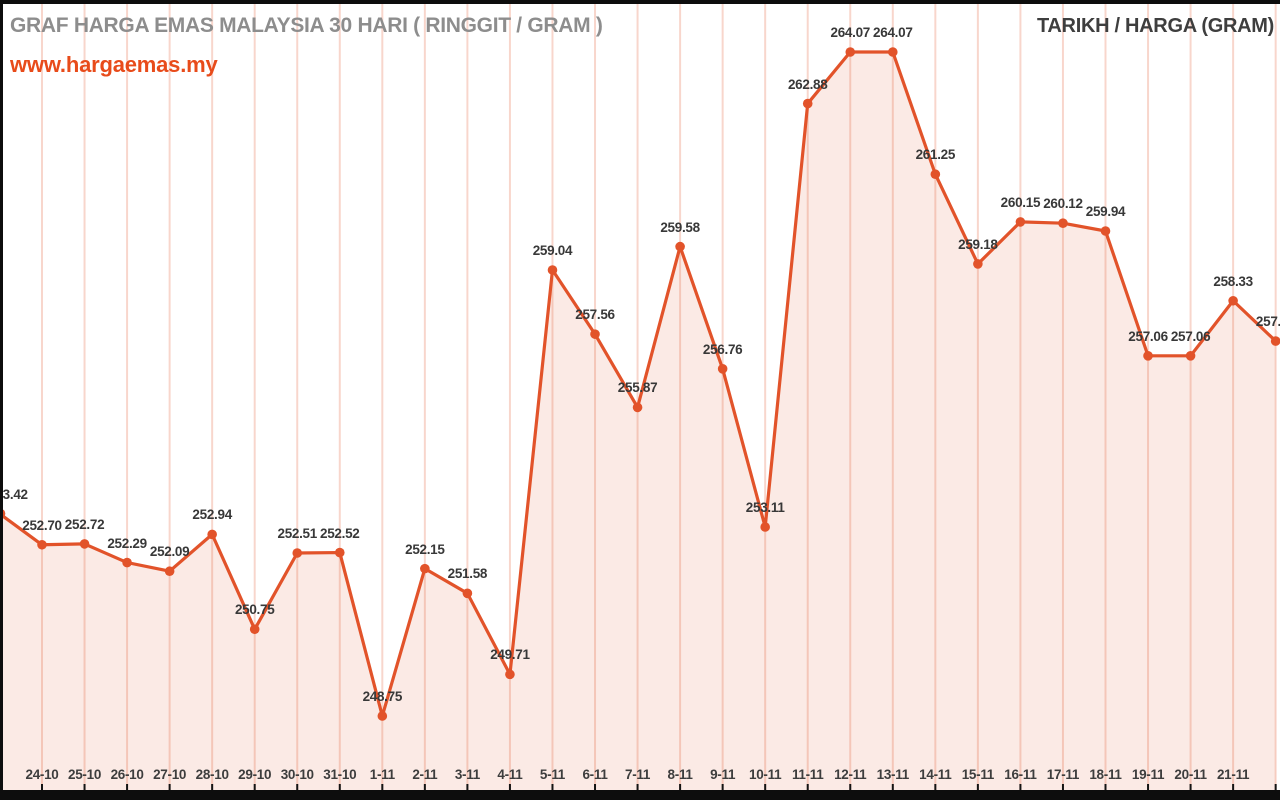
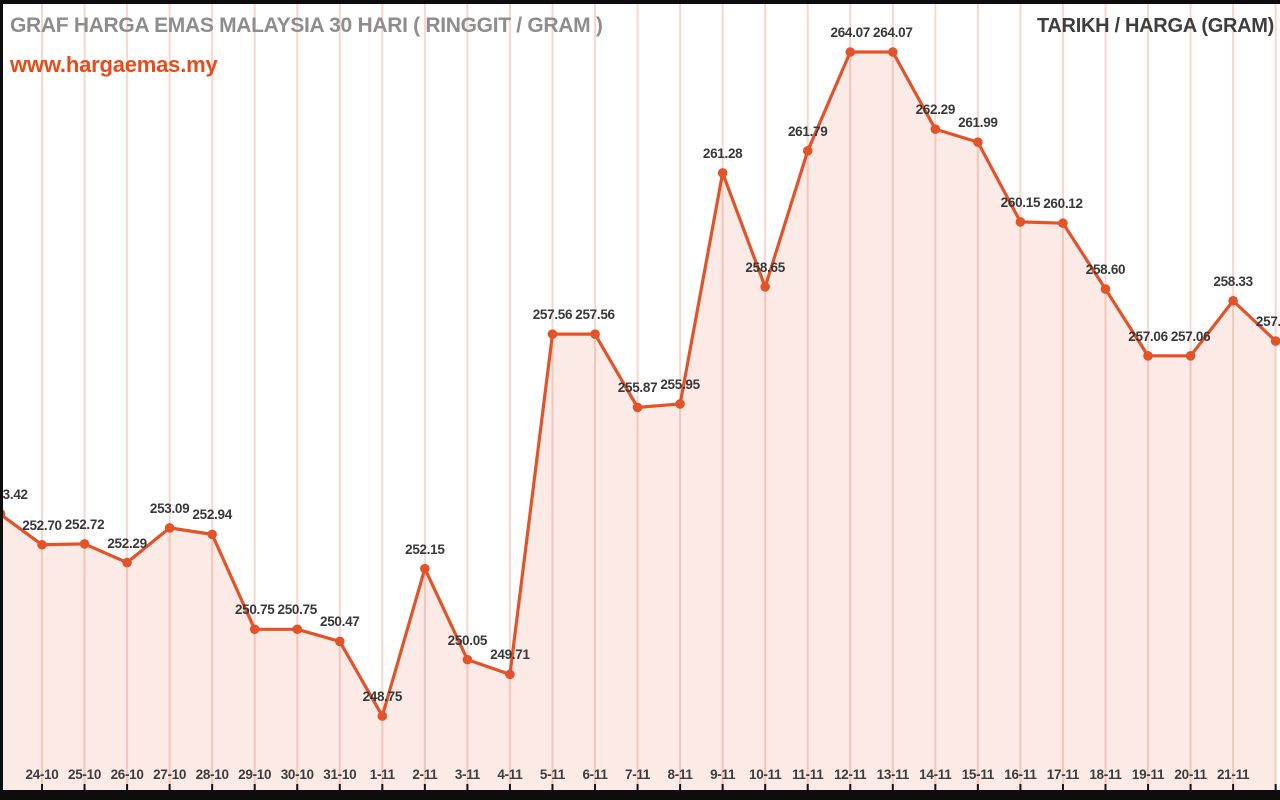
27-10: 252.09 -> 253.09
30-10: 252.51 -> 250.75
31-10: 252.52 -> 250.47
3-11: 251.58 -> 250.05
5-11: 259.04 -> 257.56
8-11: 259.58 -> 255.95
9-11: 256.76 -> 261.28
10-11: 253.11 -> 258.65
11-11: 262.88 -> 261.79
14-11: 261.25 -> 262.29
15-11: 259.18 -> 261.99
18-11: 259.94 -> 258.60
